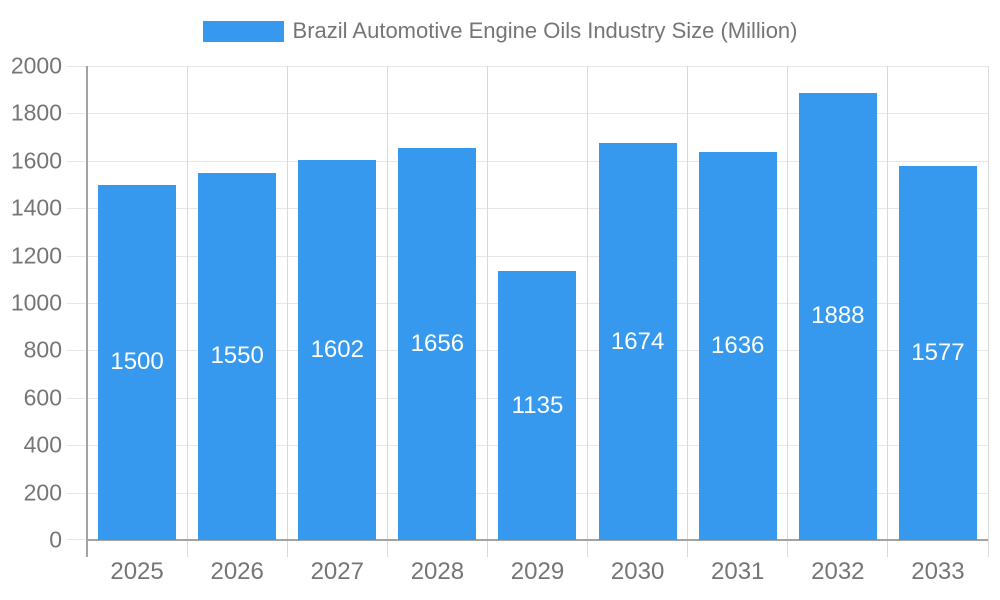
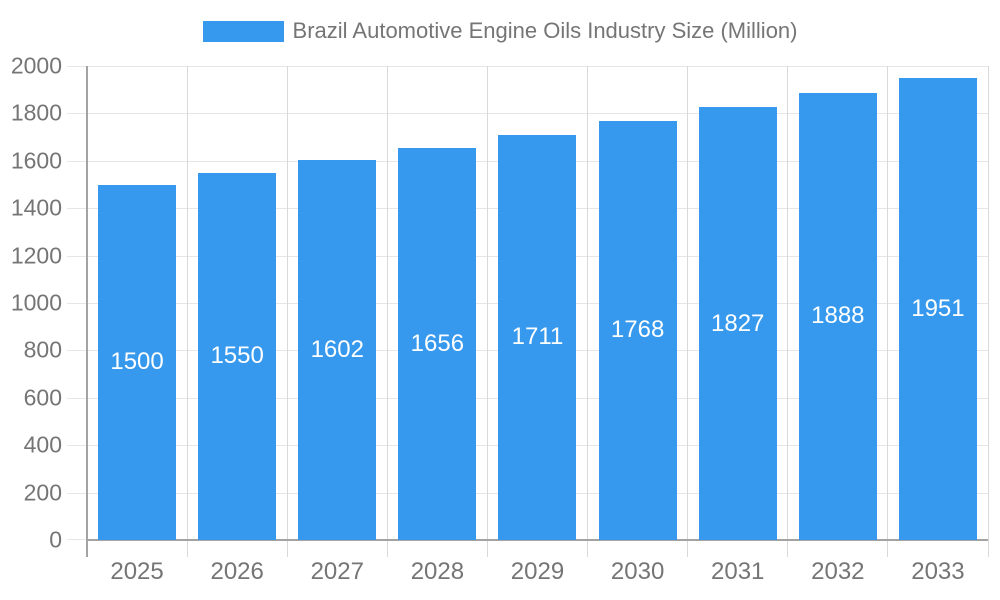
2029: 1135 -> 1711
2030: 1674 -> 1768
2031: 1636 -> 1827
2033: 1577 -> 1951
